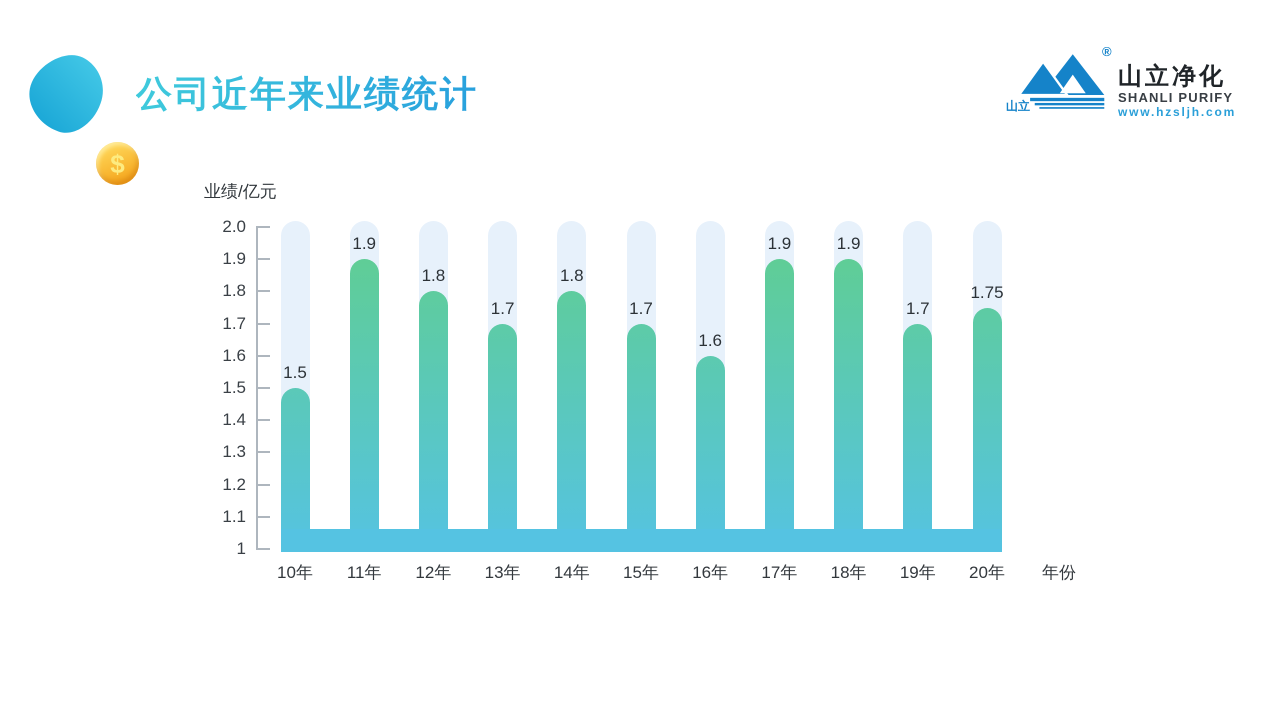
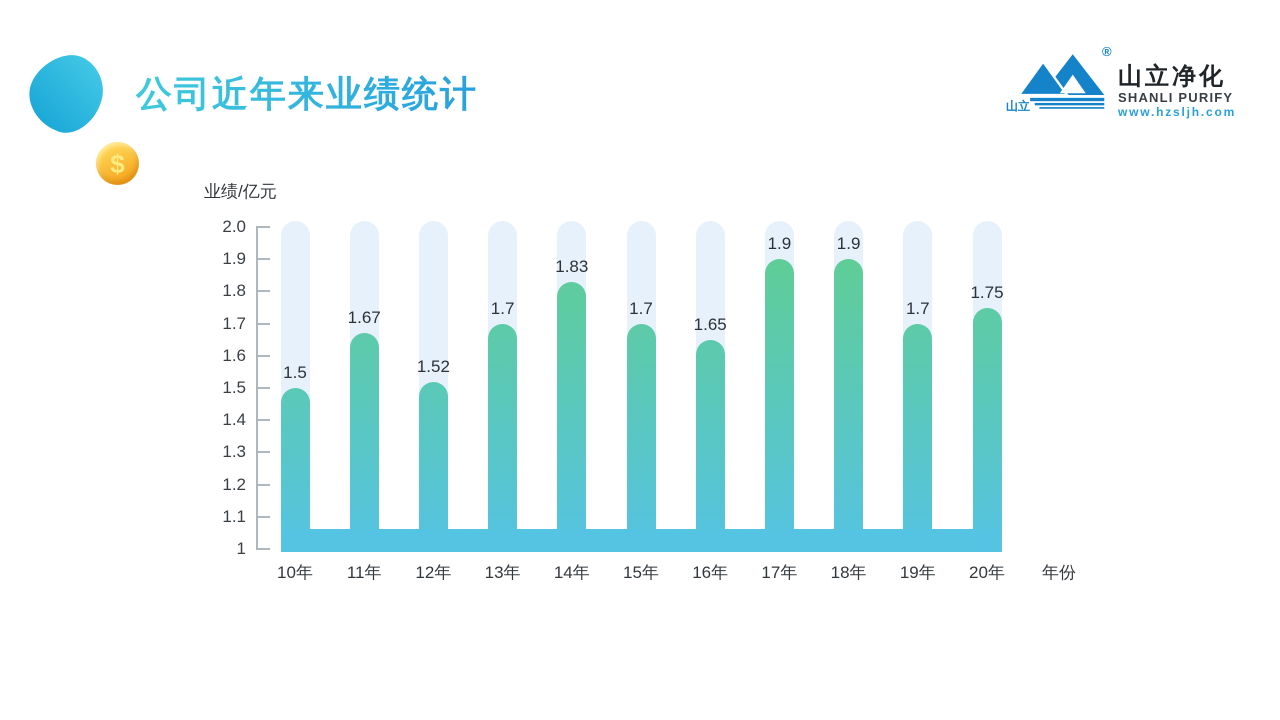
11年: 1.9 -> 1.67
12年: 1.8 -> 1.52
14年: 1.8 -> 1.83
16年: 1.6 -> 1.65
